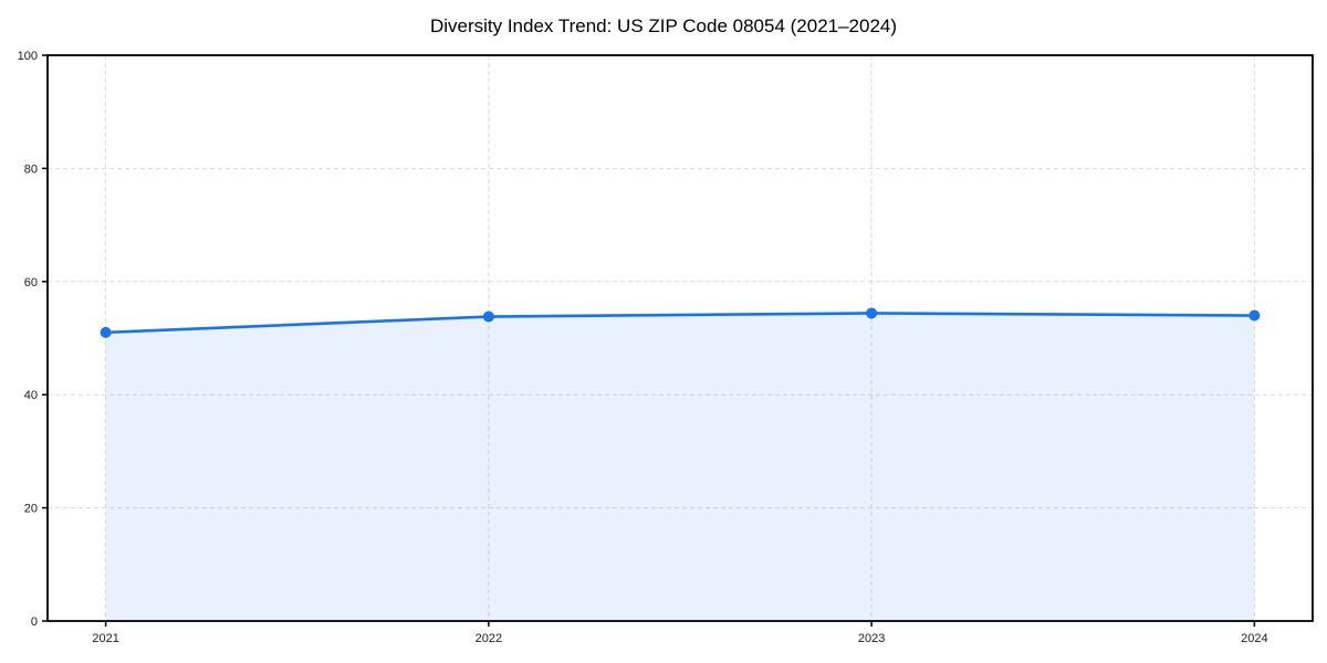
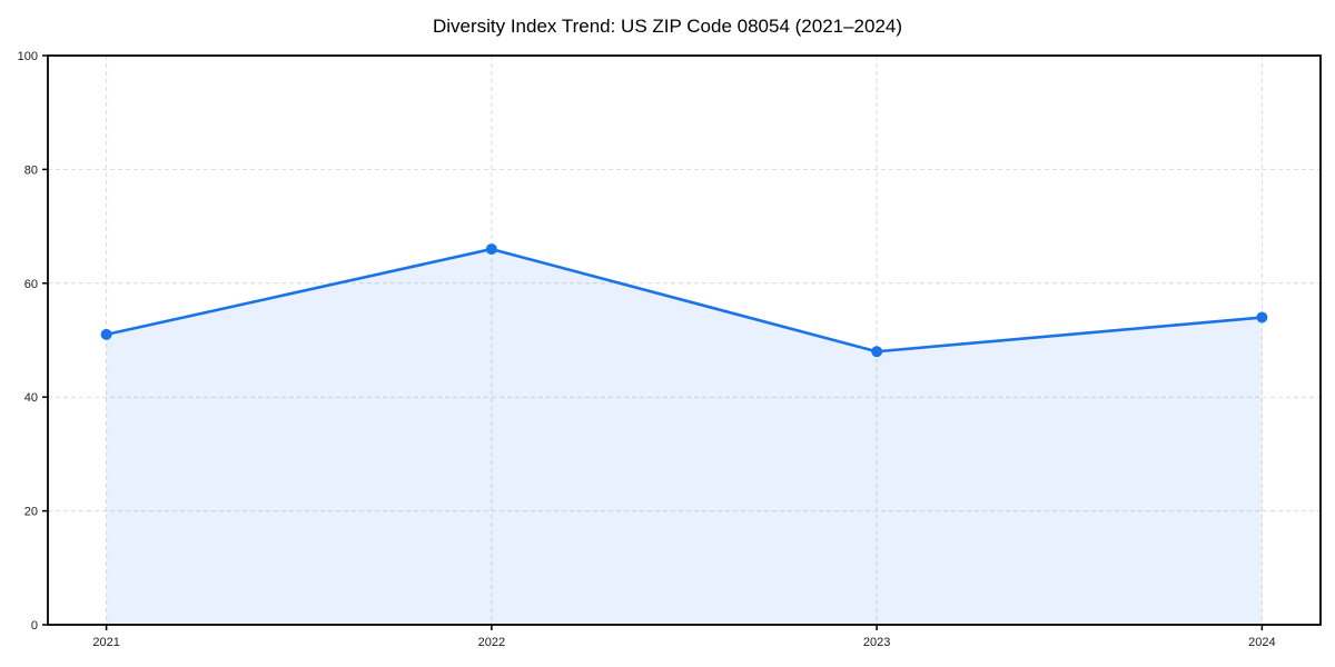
2022: 54 -> 66
2023: 54 -> 48
